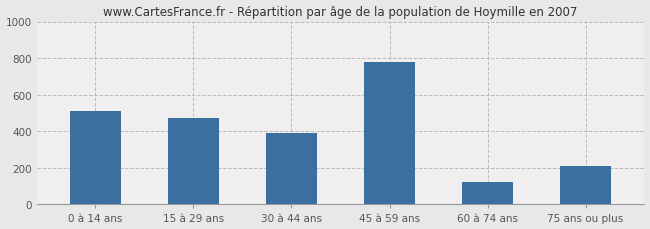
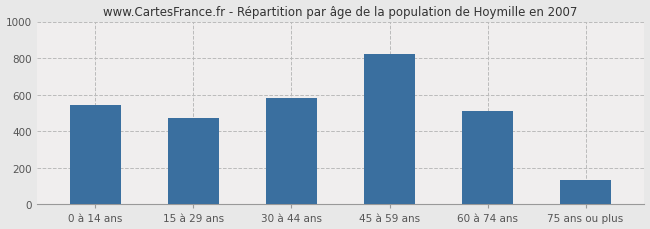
0 à 14 ans: 510 -> 540
30 à 44 ans: 390 -> 580
45 à 59 ans: 780 -> 820
60 à 74 ans: 120 -> 510
75 ans ou plus: 210 -> 140
